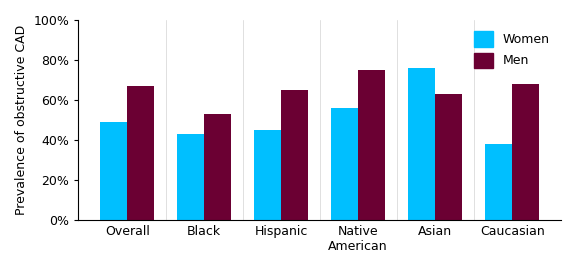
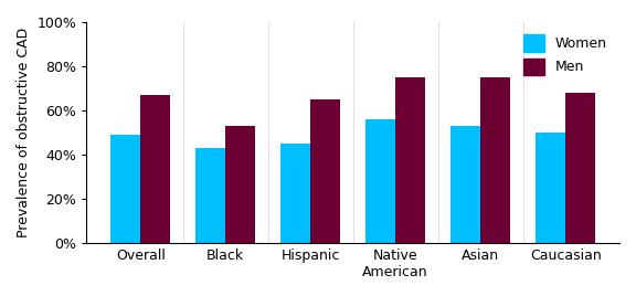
Women/Asian: 76% -> 53%
Men/Asian: 63% -> 75%
Women/Caucasian: 38% -> 50%
